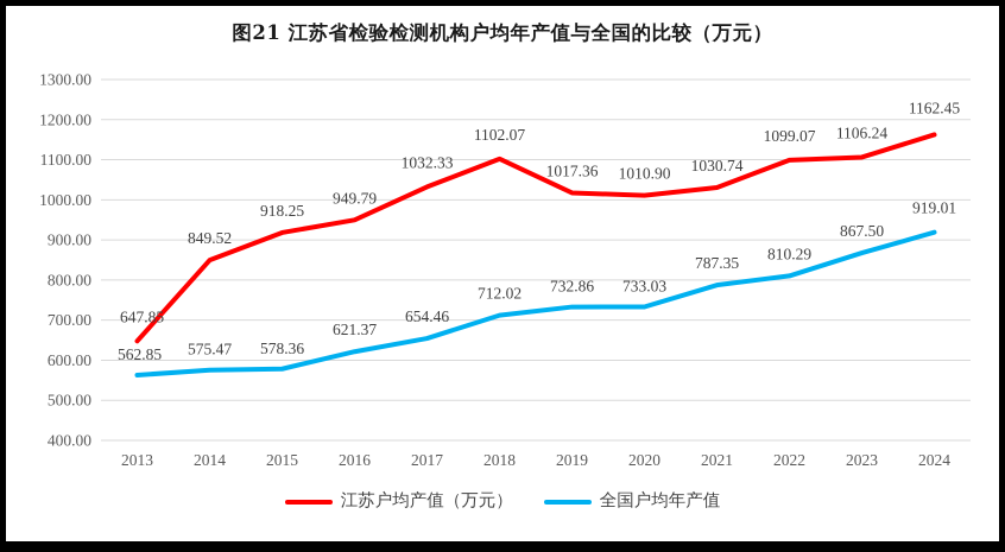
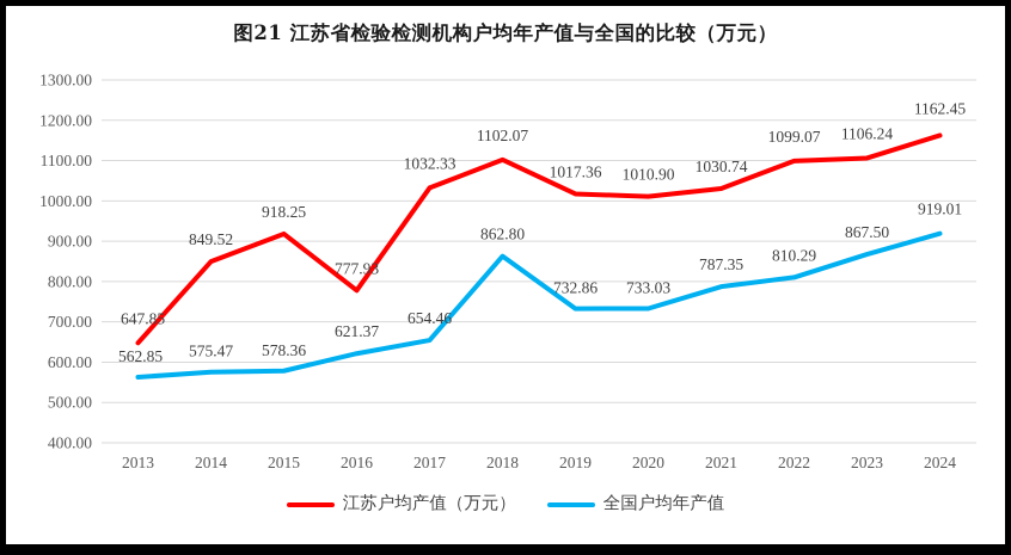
江苏户均产值（万元）/2016: 949.79 -> 777.93
全国户均年产值/2018: 712.02 -> 862.80
